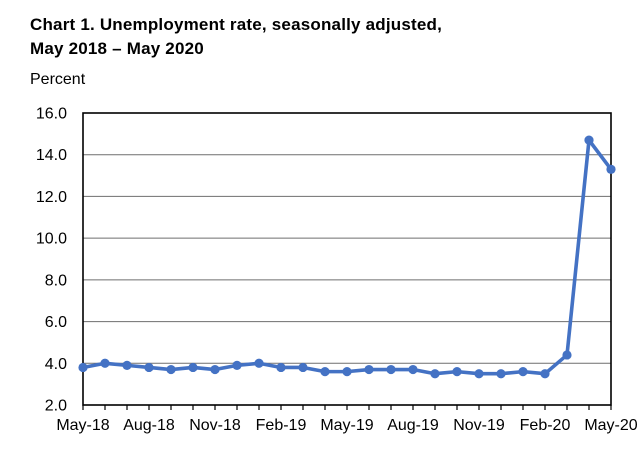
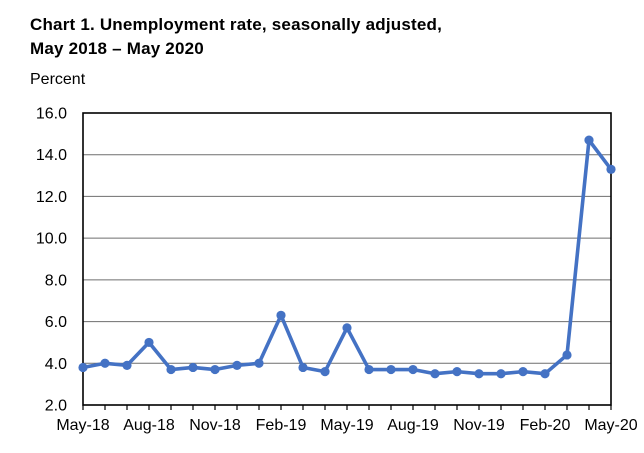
Aug-18: 3.8 -> 5.0
Feb-19: 3.8 -> 6.3
May-19: 3.6 -> 5.7
